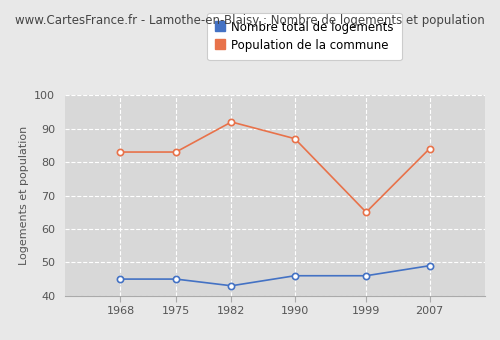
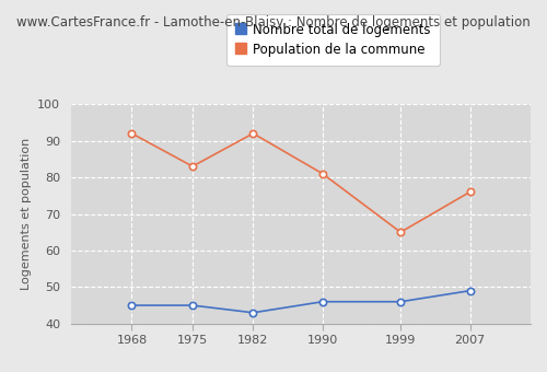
Population de la commune/1968: 83 -> 92
Population de la commune/1990: 87 -> 81
Population de la commune/2007: 84 -> 76
